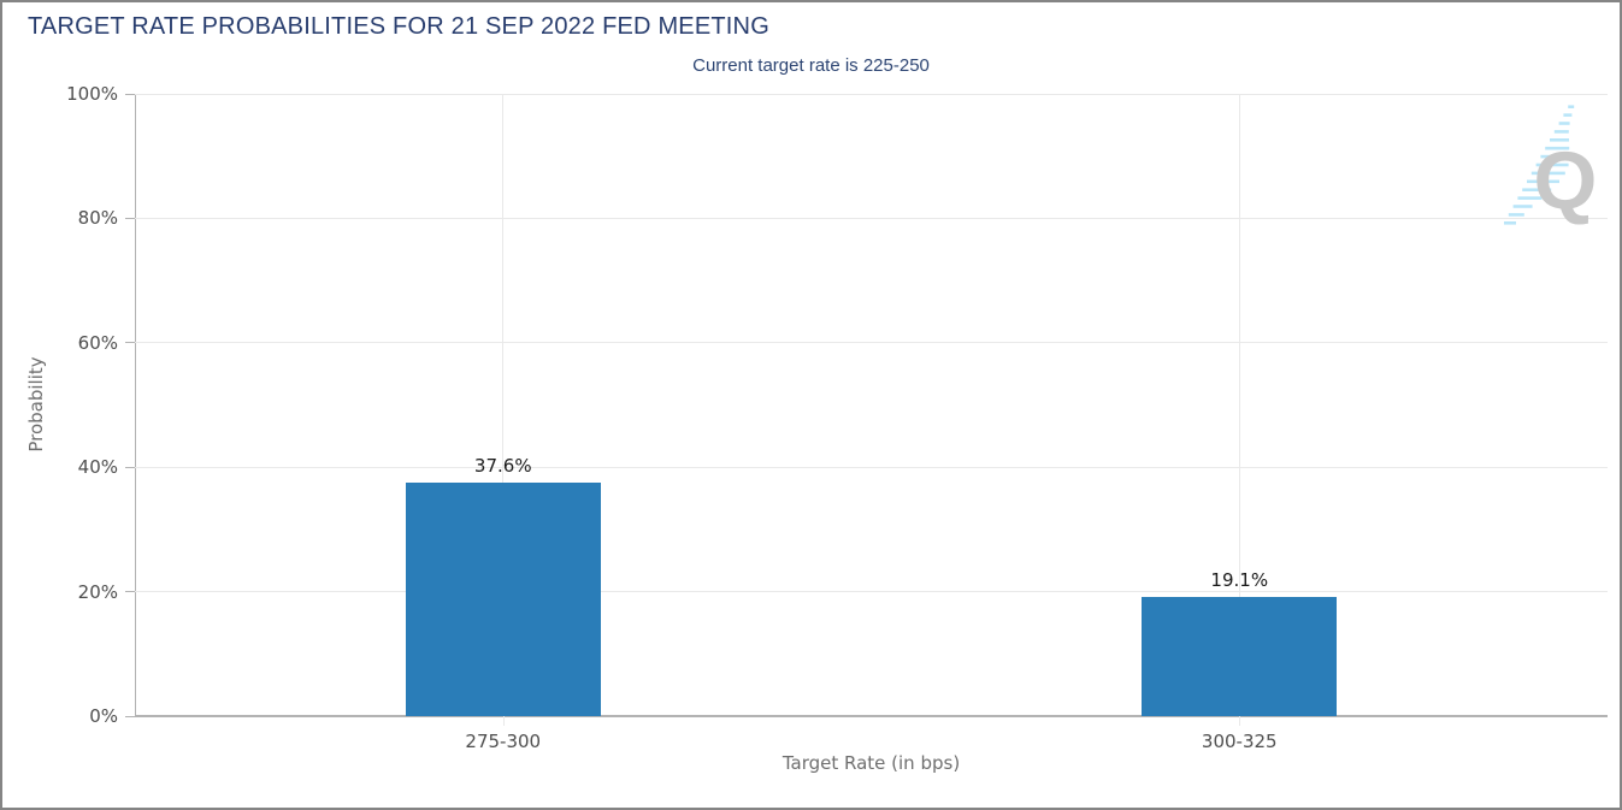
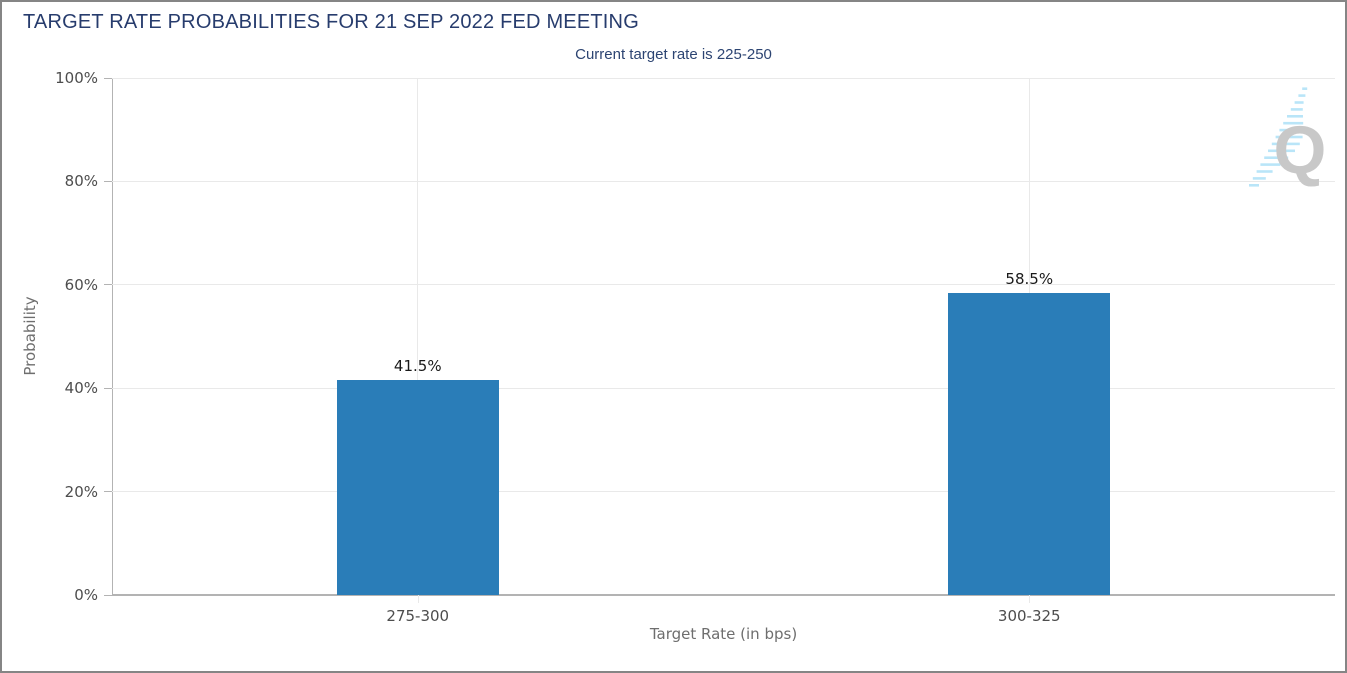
275-300: 37.6% -> 41.5%
300-325: 19.1% -> 58.5%
